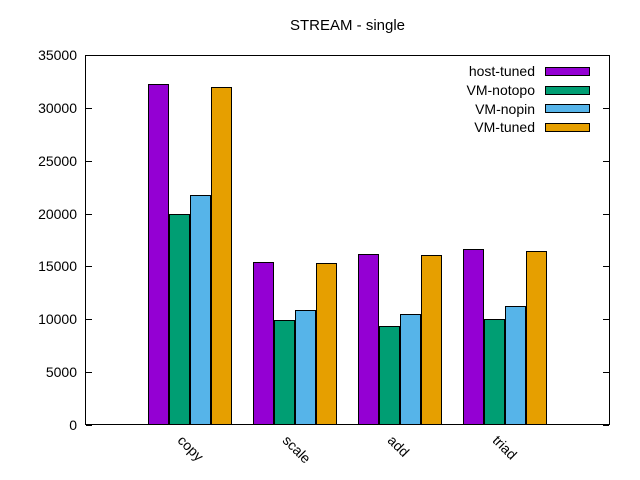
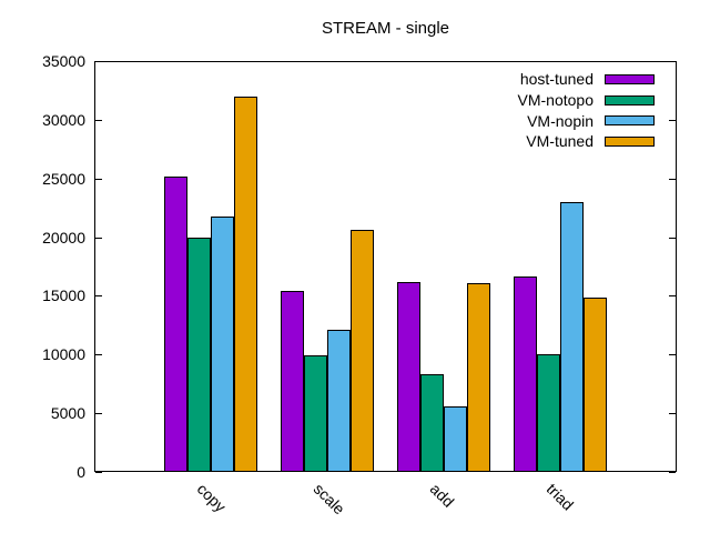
host-tuned/copy: 32200 -> 25100
VM-nopin/scale: 10800 -> 12000
VM-tuned/scale: 15200 -> 20500
VM-notopo/add: 9300 -> 8200
VM-nopin/add: 10400 -> 5500
VM-nopin/triad: 11200 -> 22900
VM-tuned/triad: 16400 -> 14800
